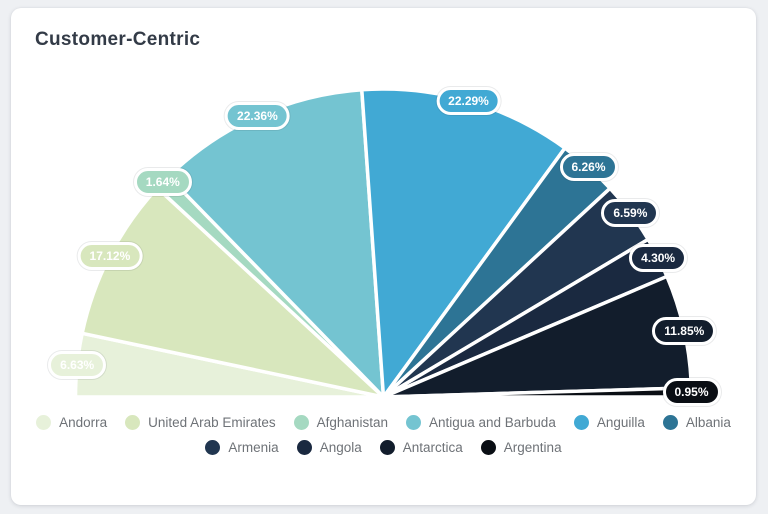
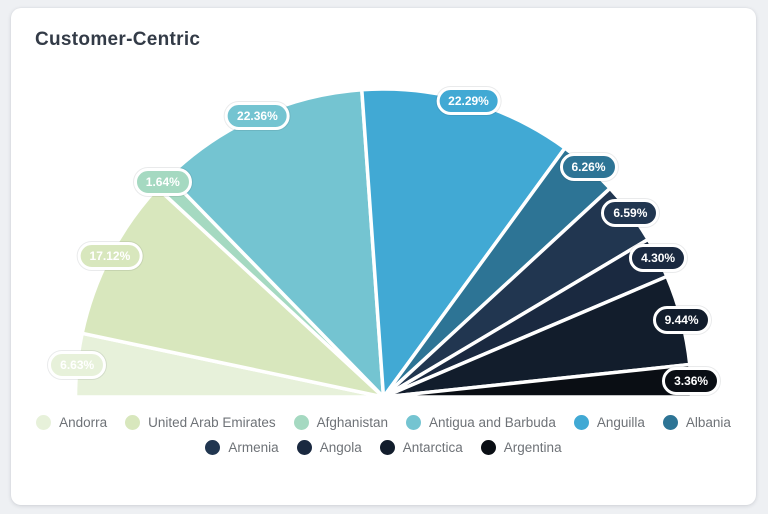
Antarctica: 11.85% -> 9.44%
Argentina: 0.95% -> 3.36%
